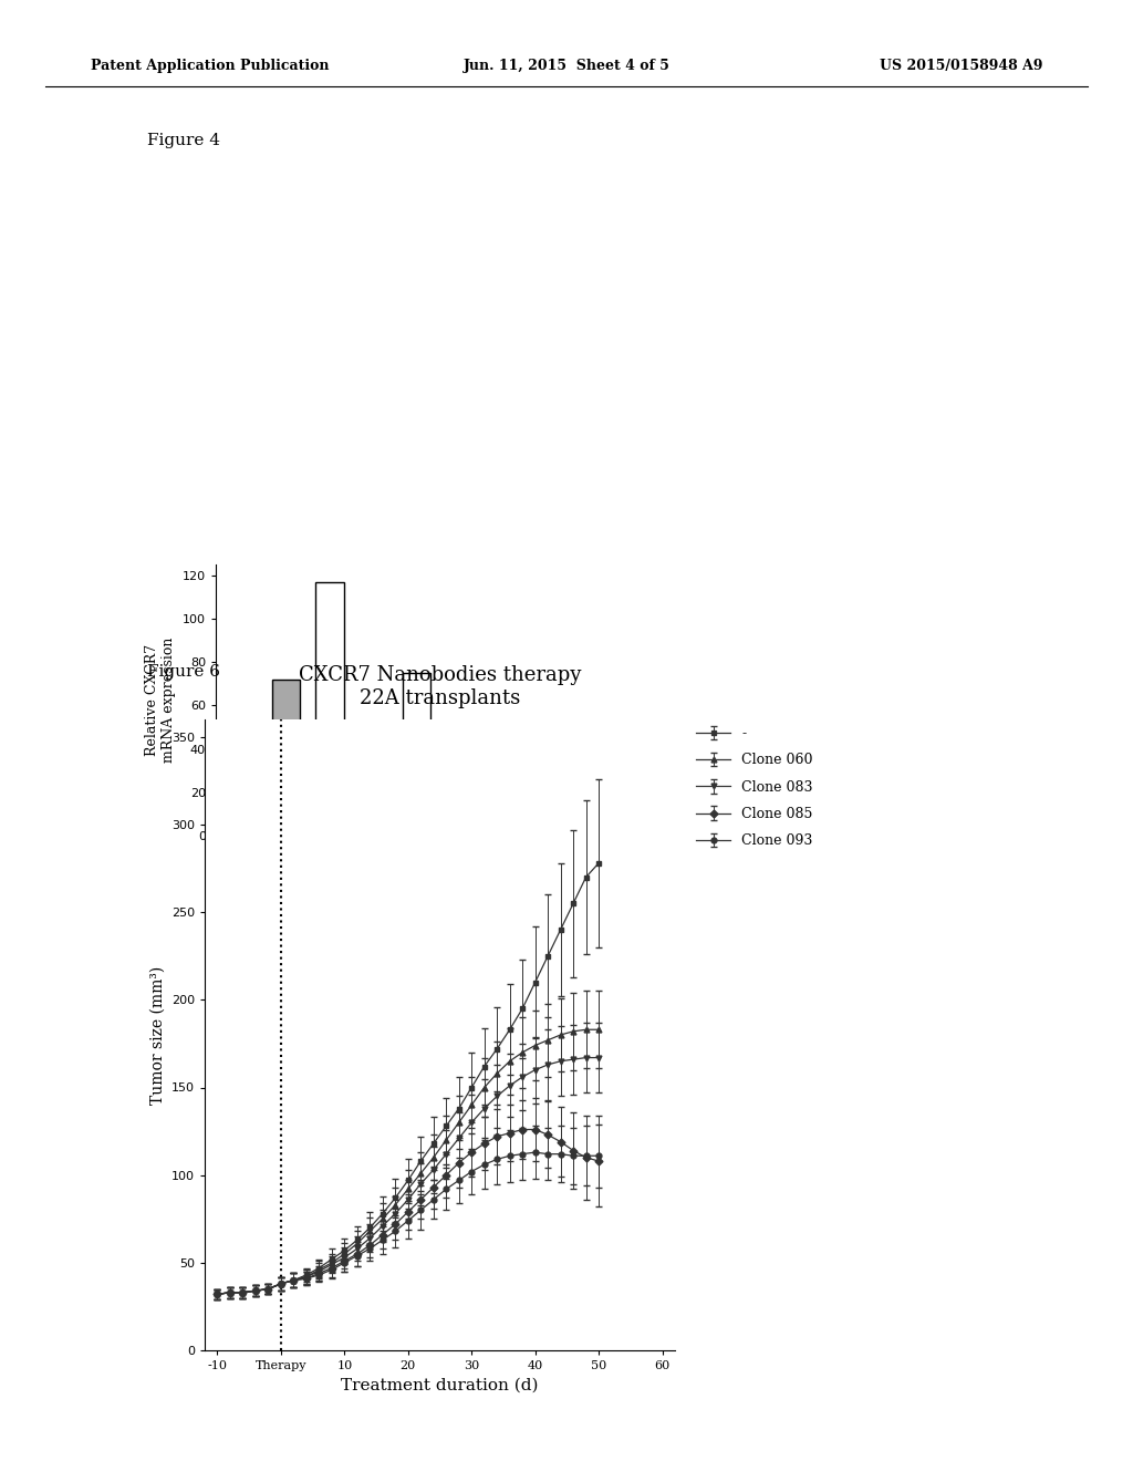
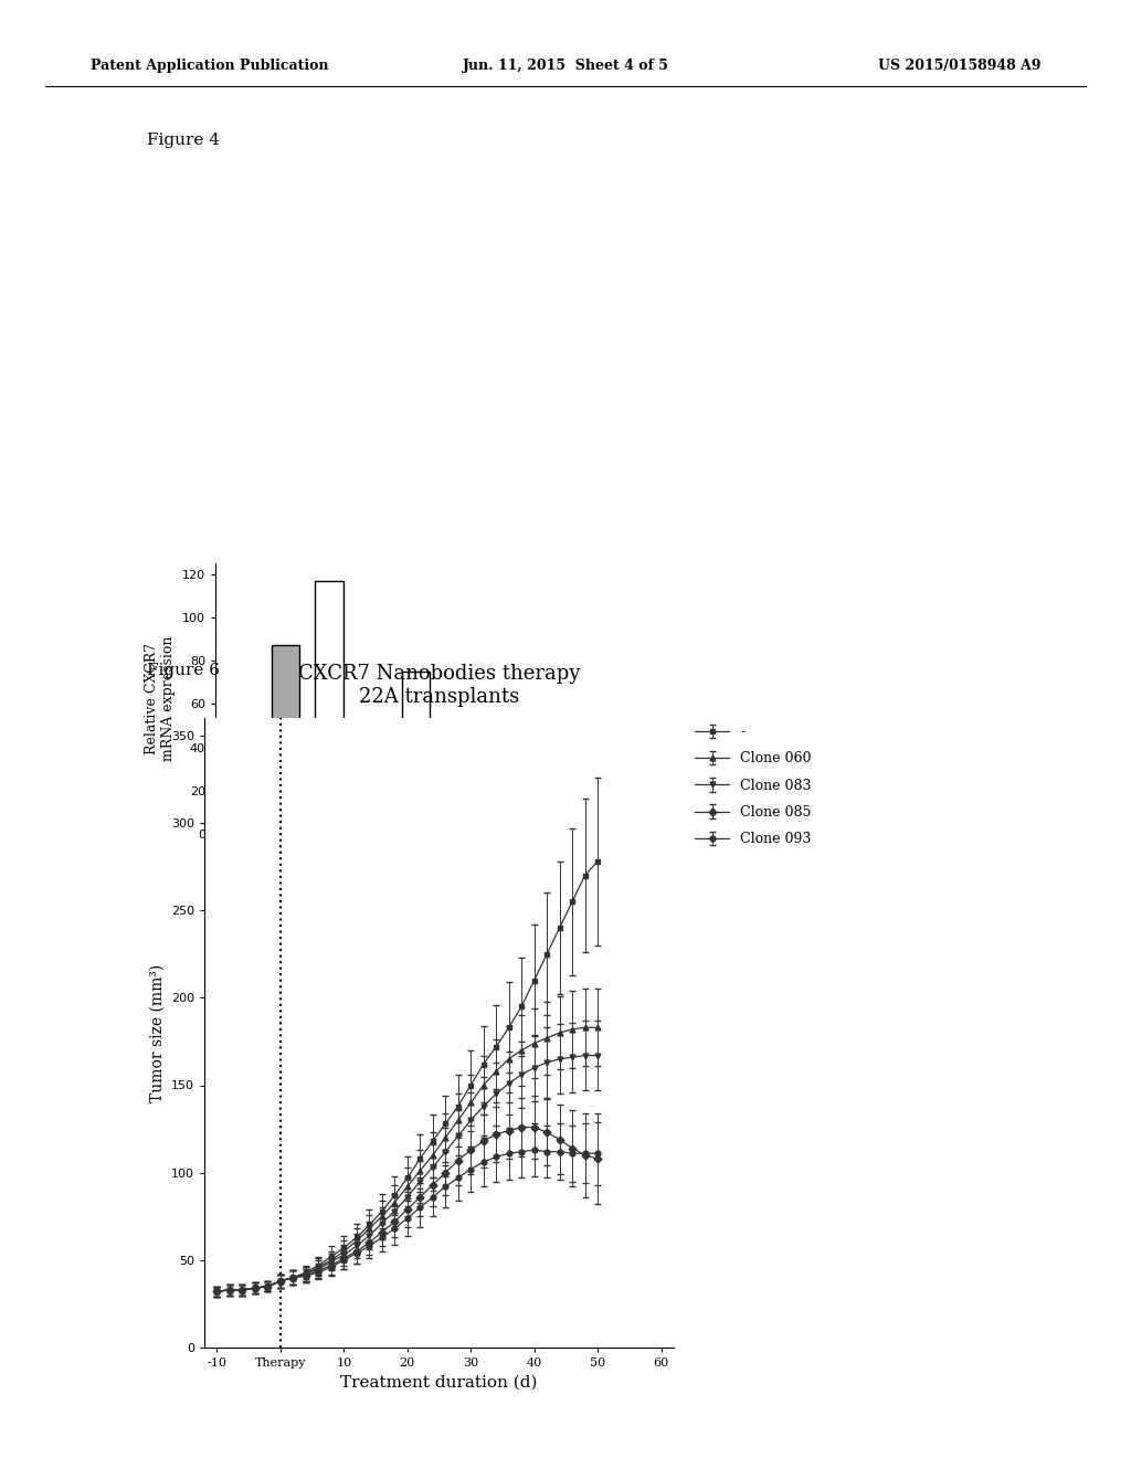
22A: 72 -> 87
